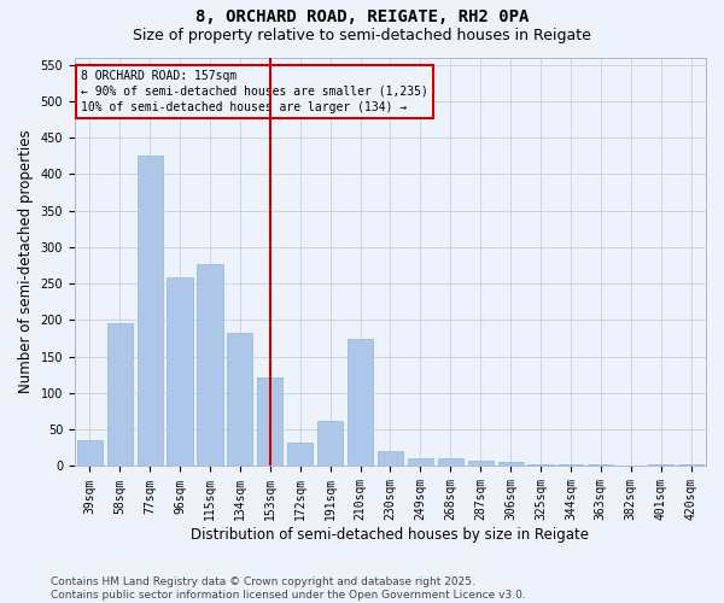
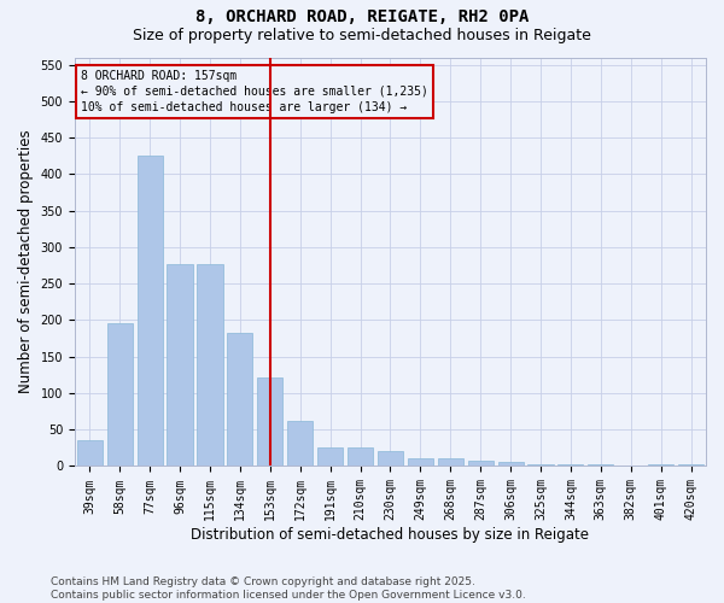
96sqm: 258 -> 277
172sqm: 32 -> 62
191sqm: 62 -> 25
210sqm: 174 -> 25
